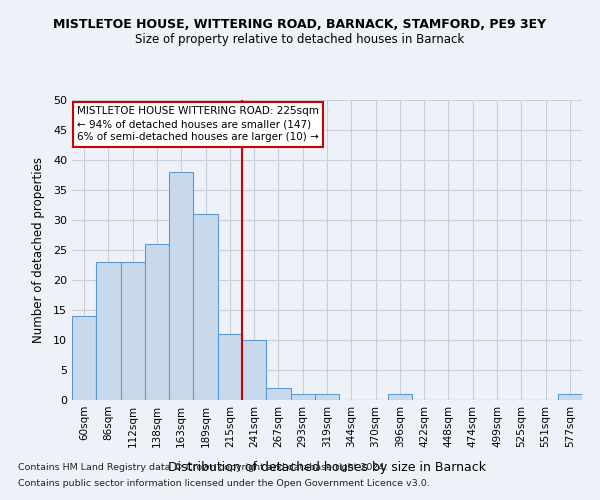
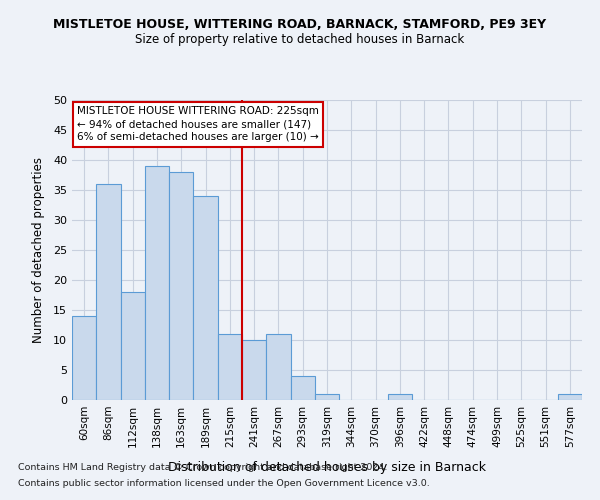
86sqm: 23 -> 36
112sqm: 23 -> 18
138sqm: 26 -> 39
189sqm: 31 -> 34
267sqm: 2 -> 11
293sqm: 1 -> 4
